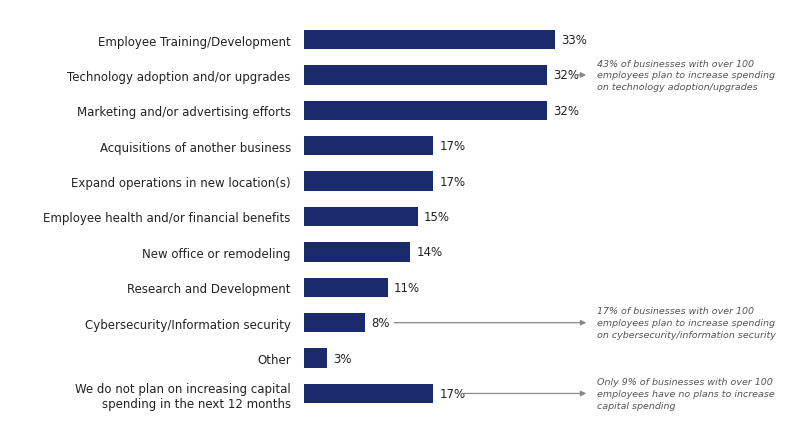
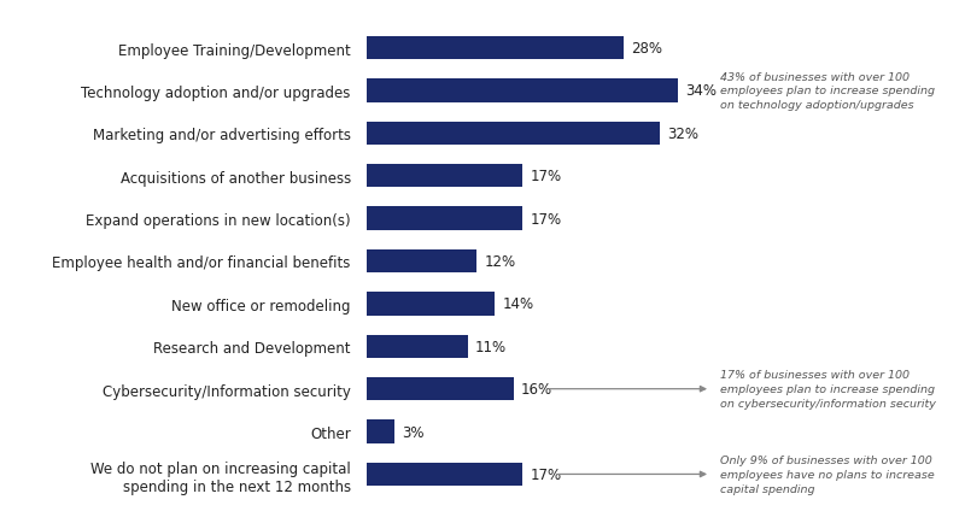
Employee Training/Development: 33% -> 28%
Technology adoption and/or upgrades: 32% -> 34%
Employee health and/or financial benefits: 15% -> 12%
Cybersecurity/Information security: 8% -> 16%
